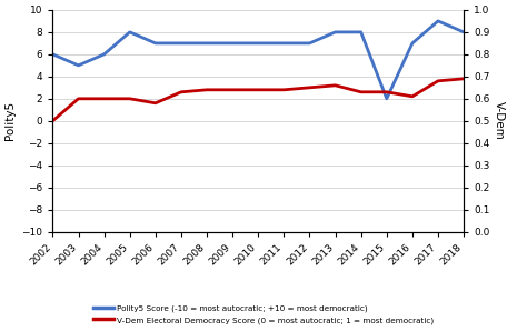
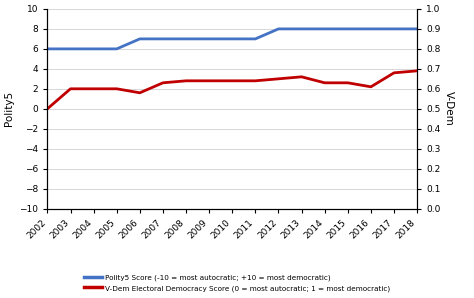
Polity5 Score (-10 = most autocratic; +10 = most democratic)/2003: 5 -> 6
Polity5 Score (-10 = most autocratic; +10 = most democratic)/2005: 8 -> 6
Polity5 Score (-10 = most autocratic; +10 = most democratic)/2012: 7 -> 8
Polity5 Score (-10 = most autocratic; +10 = most democratic)/2015: 2 -> 8
Polity5 Score (-10 = most autocratic; +10 = most democratic)/2016: 7 -> 8
Polity5 Score (-10 = most autocratic; +10 = most democratic)/2017: 9 -> 8
